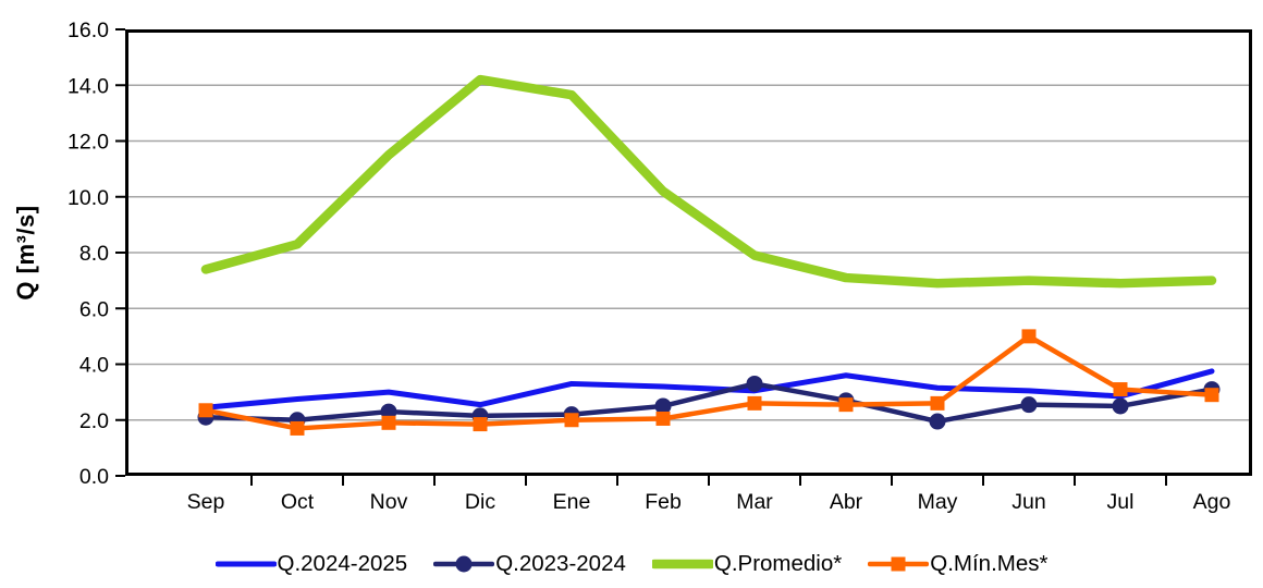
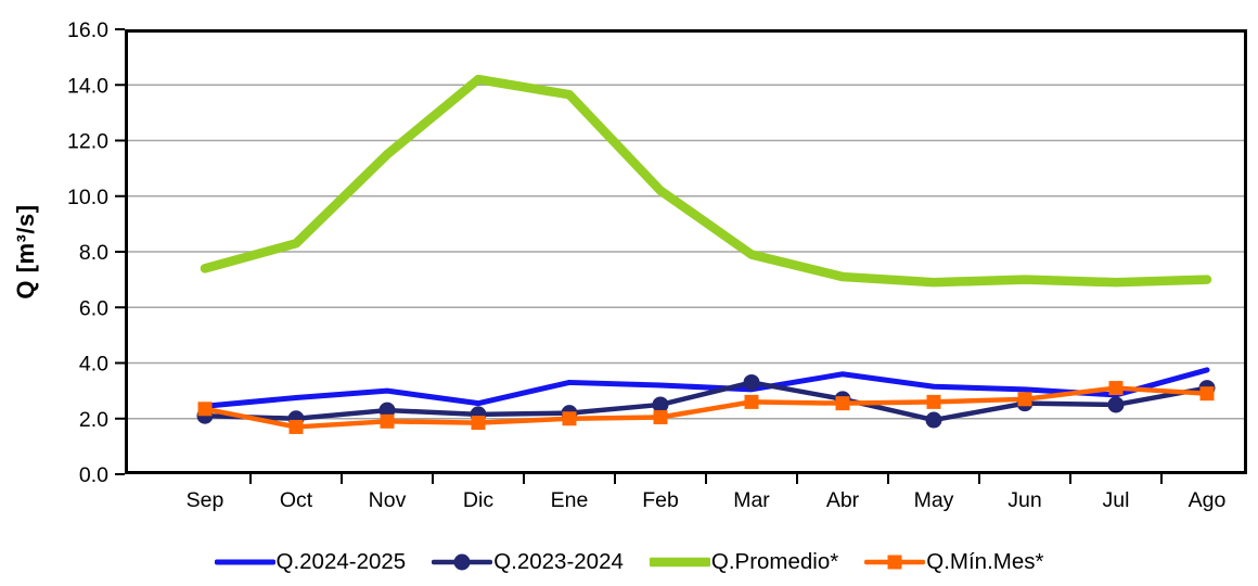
Q.Mín.Mes*/Jun: 5.0 -> 2.7
